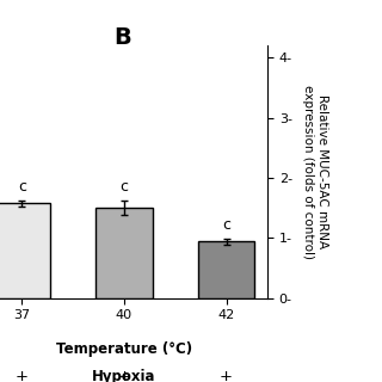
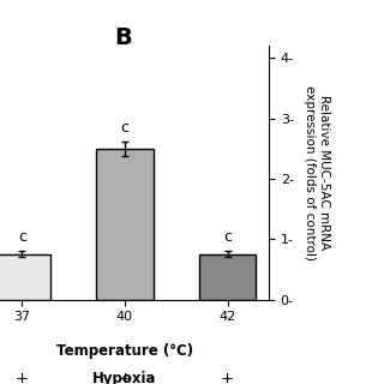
37: 1.58- -> 0.75-
40: 1.50- -> 2.50-
42: 0.94- -> 0.75-
